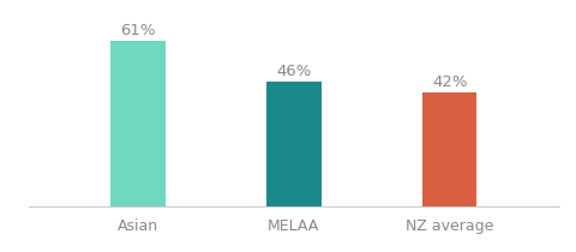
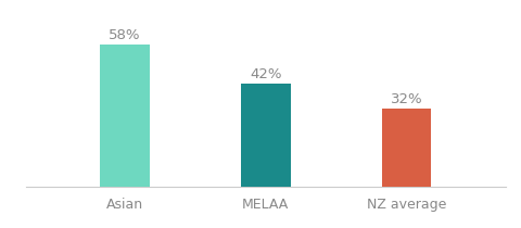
Asian: 61% -> 58%
MELAA: 46% -> 42%
NZ average: 42% -> 32%
